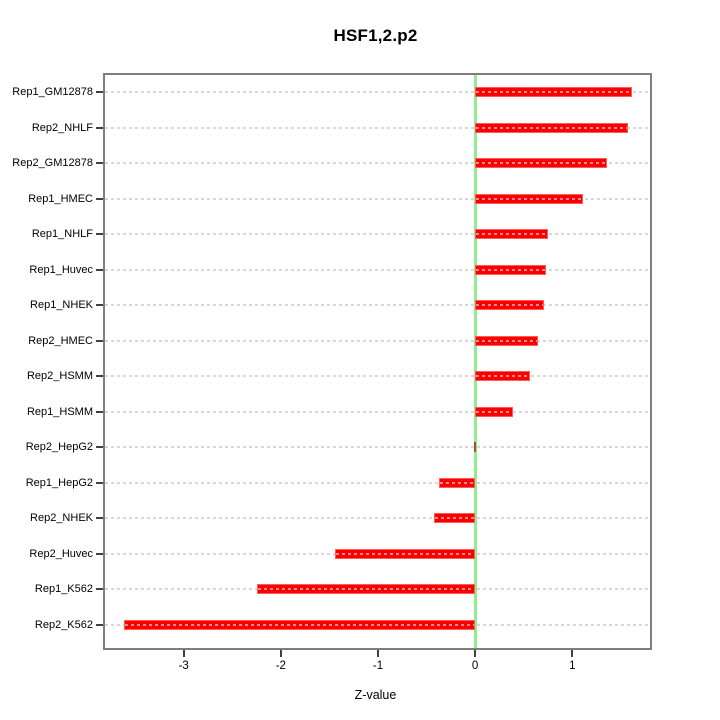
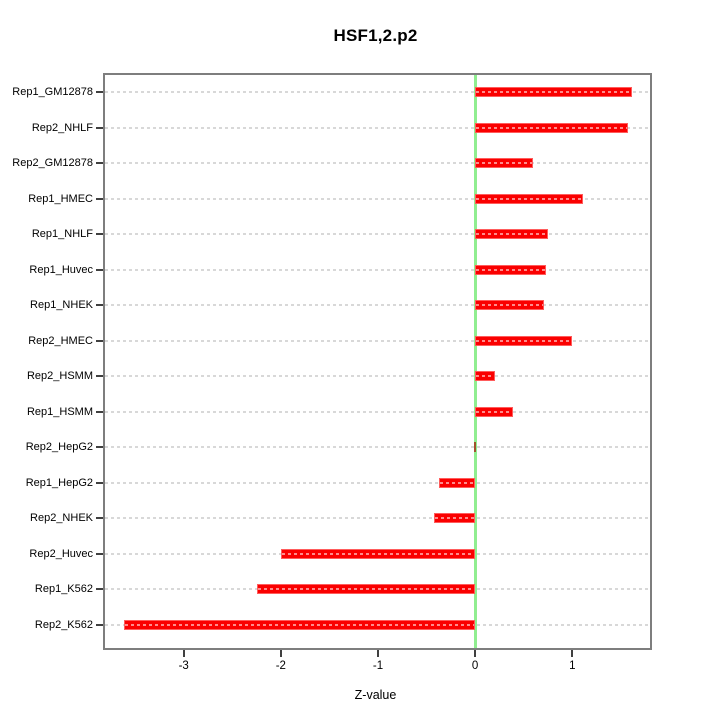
Rep2_GM12878: 1.4 -> 0.6
Rep2_HMEC: 0.7 -> 1.0
Rep2_HSMM: 0.6 -> 0.2
Rep2_Huvec: -1.4 -> -2.0
